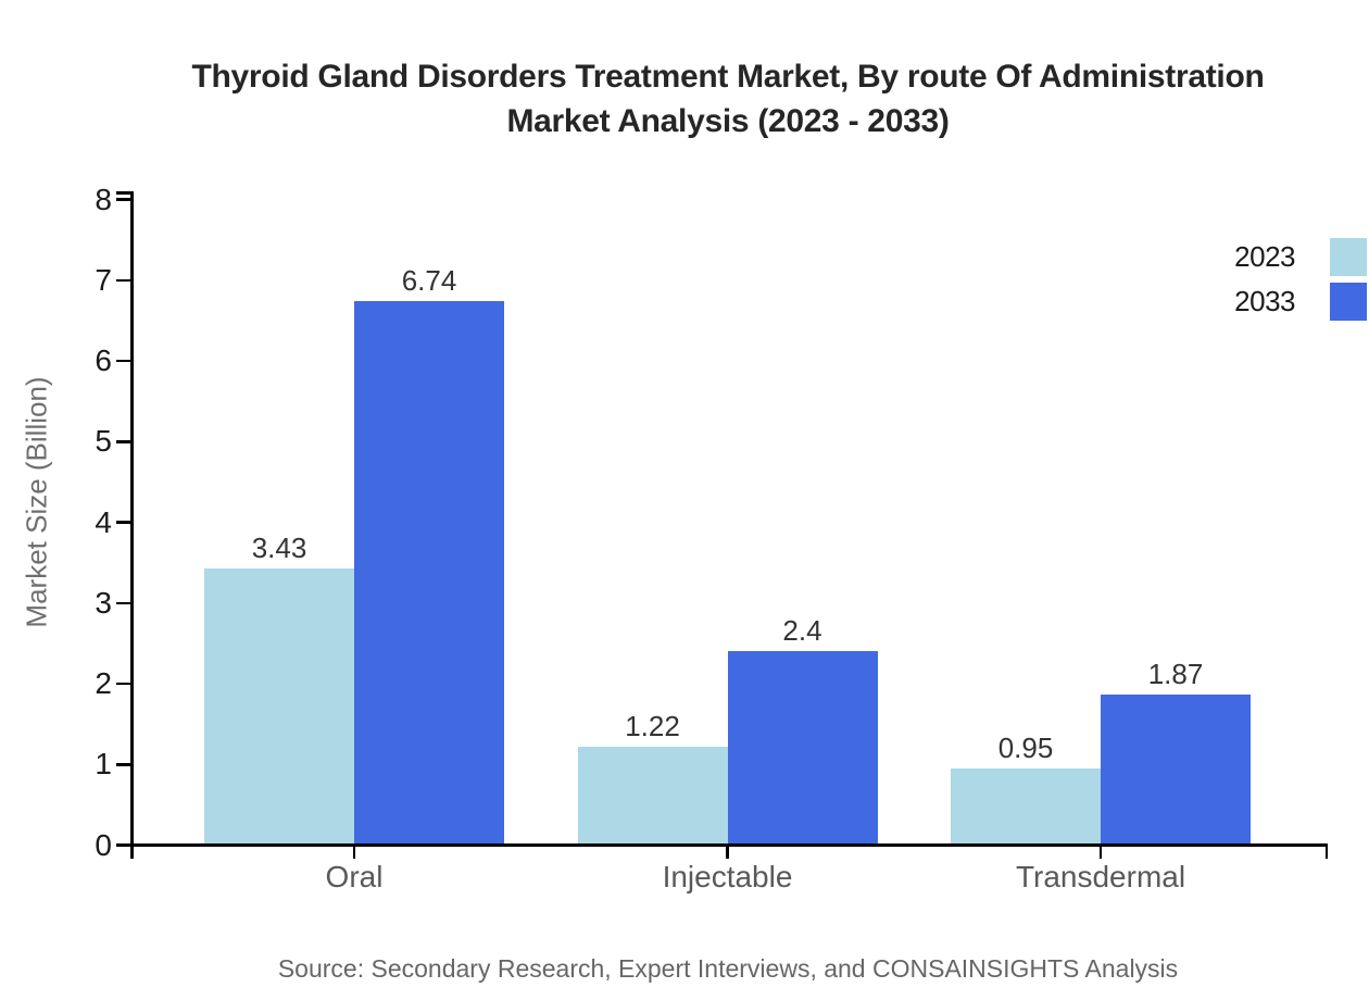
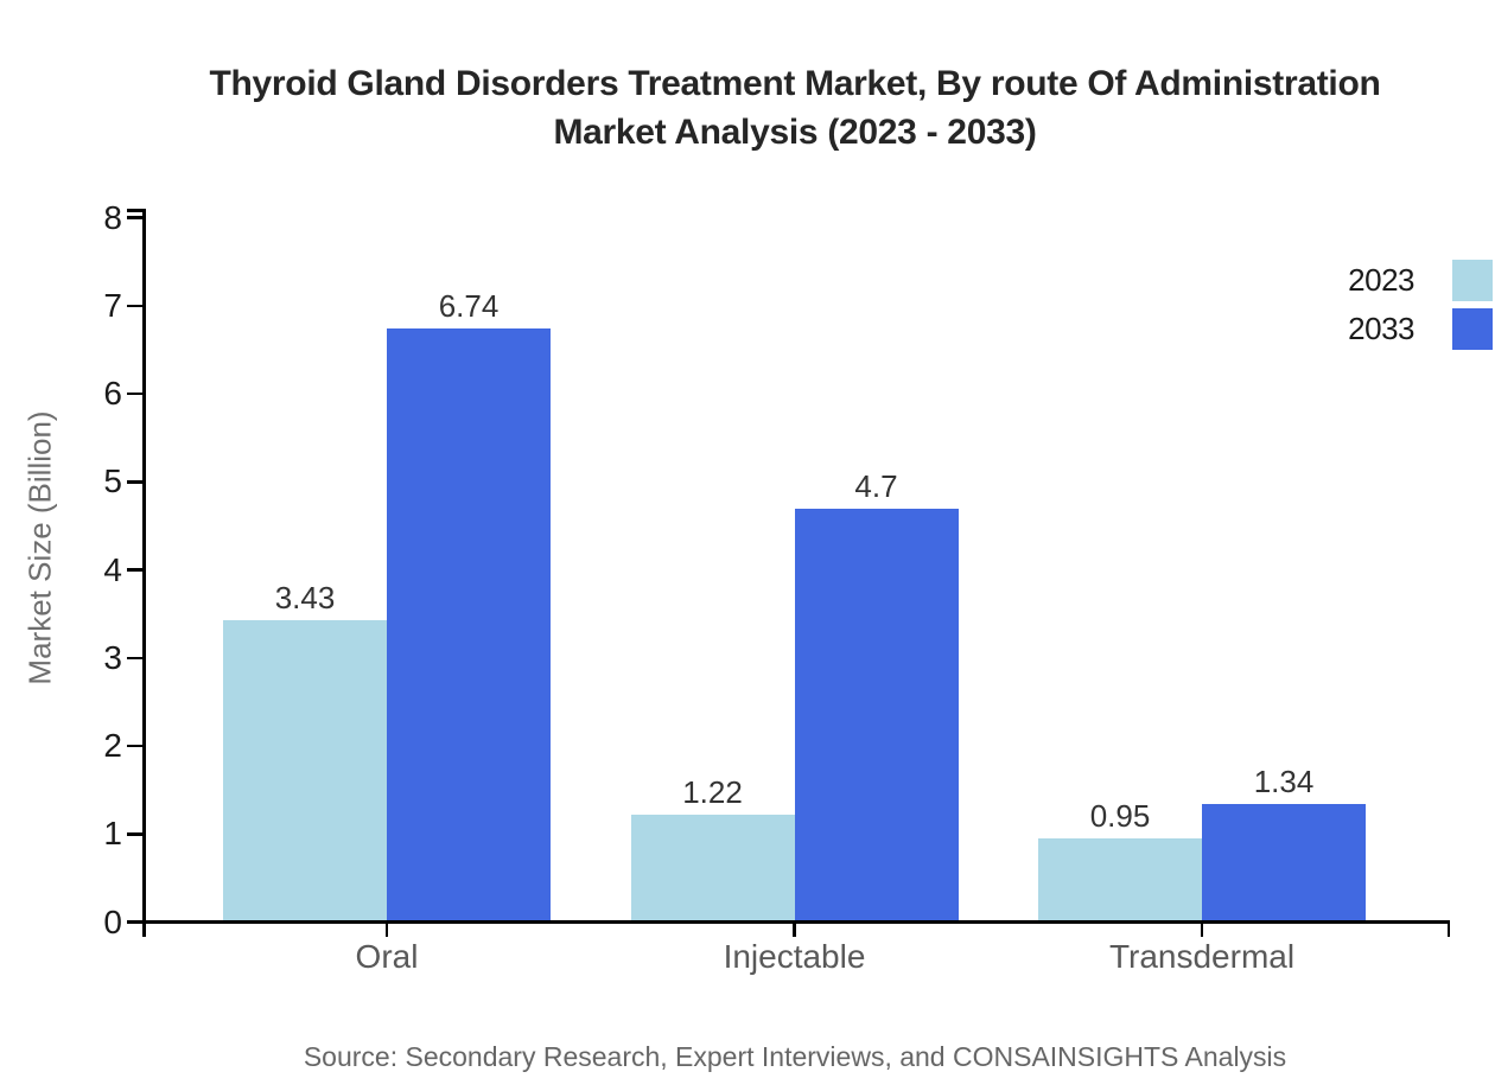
2033/Injectable: 2.4 -> 4.7
2033/Transdermal: 1.87 -> 1.34
